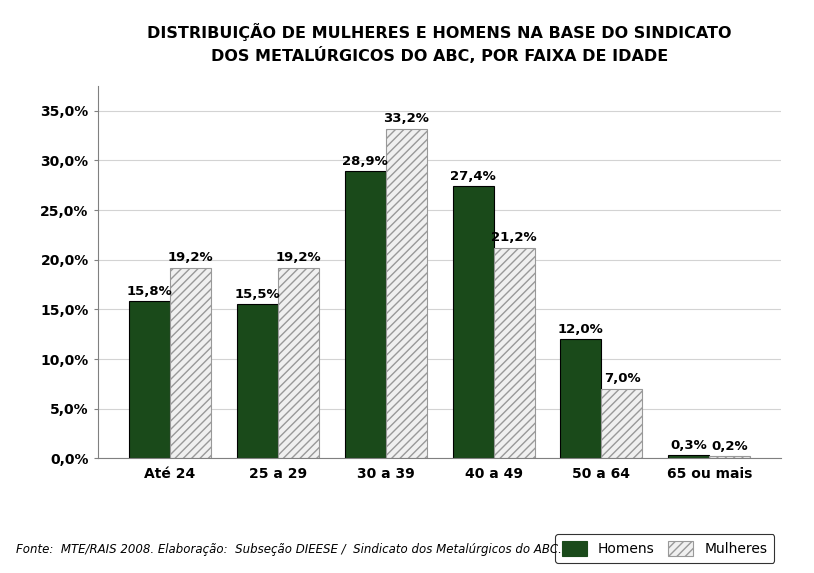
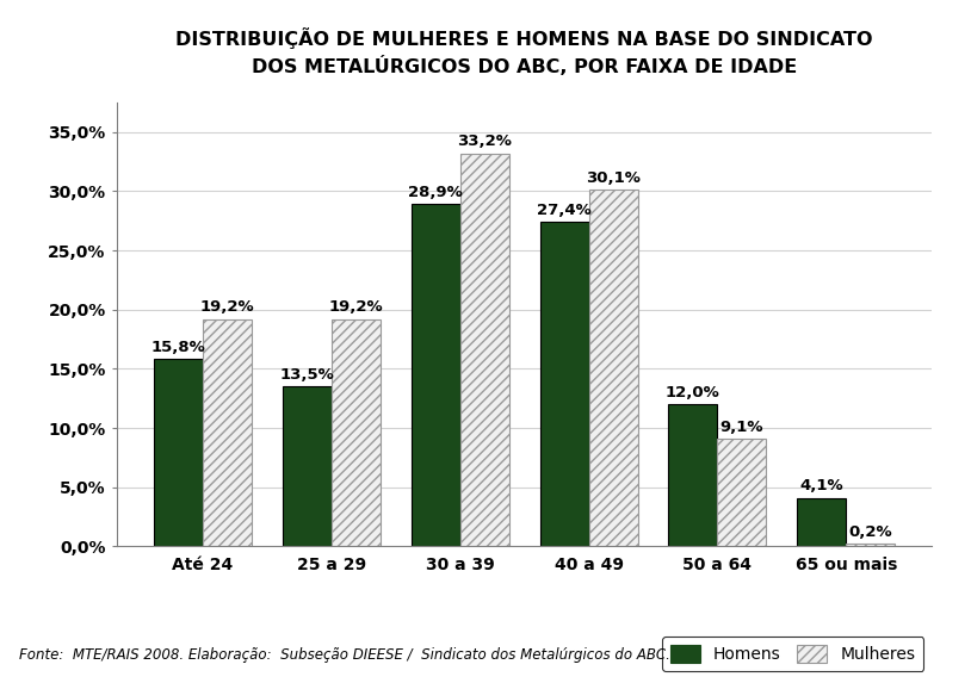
Homens/25 a 29: 15,5% -> 13,5%
Mulheres/40 a 49: 21,2% -> 30,1%
Mulheres/50 a 64: 7,0% -> 9,1%
Homens/65 ou mais: 0,3% -> 4,1%
